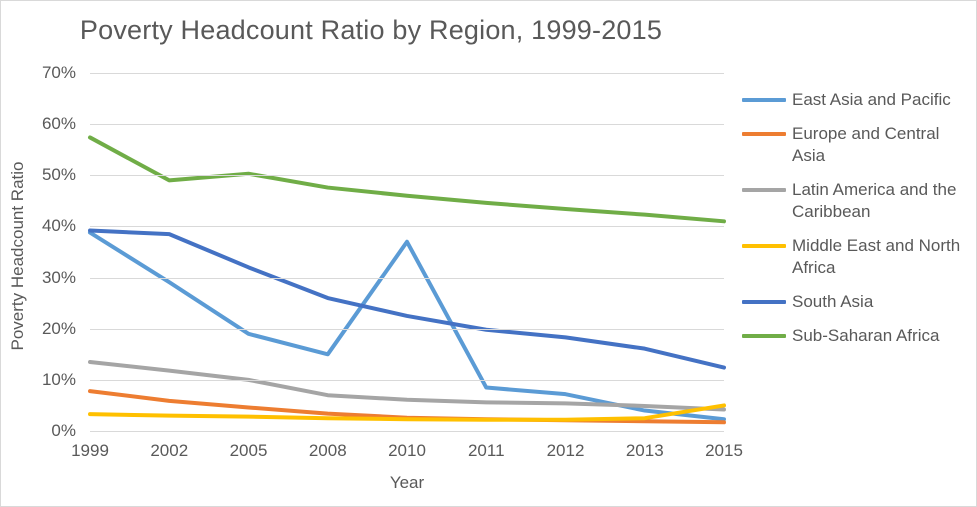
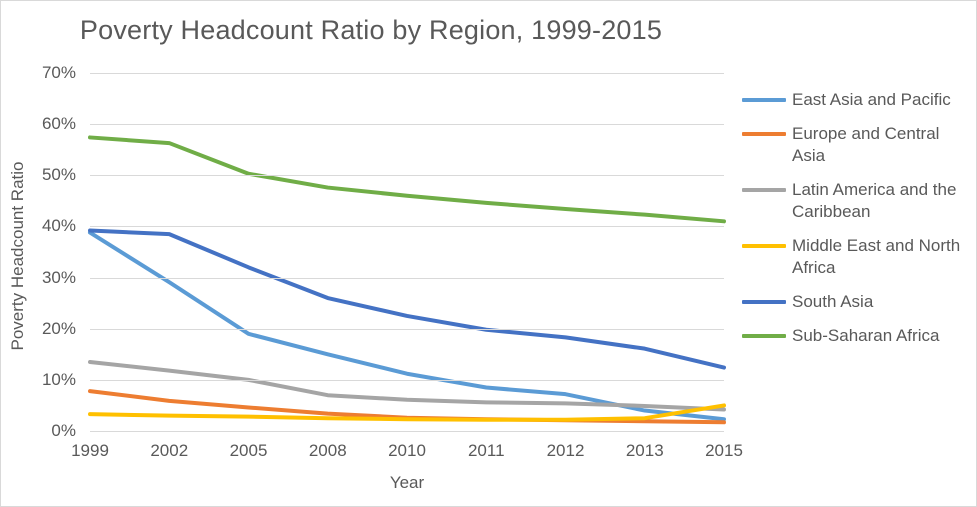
Sub-Saharan Africa/2002: 49% -> 56%
East Asia and Pacific/2010: 37% -> 11%
